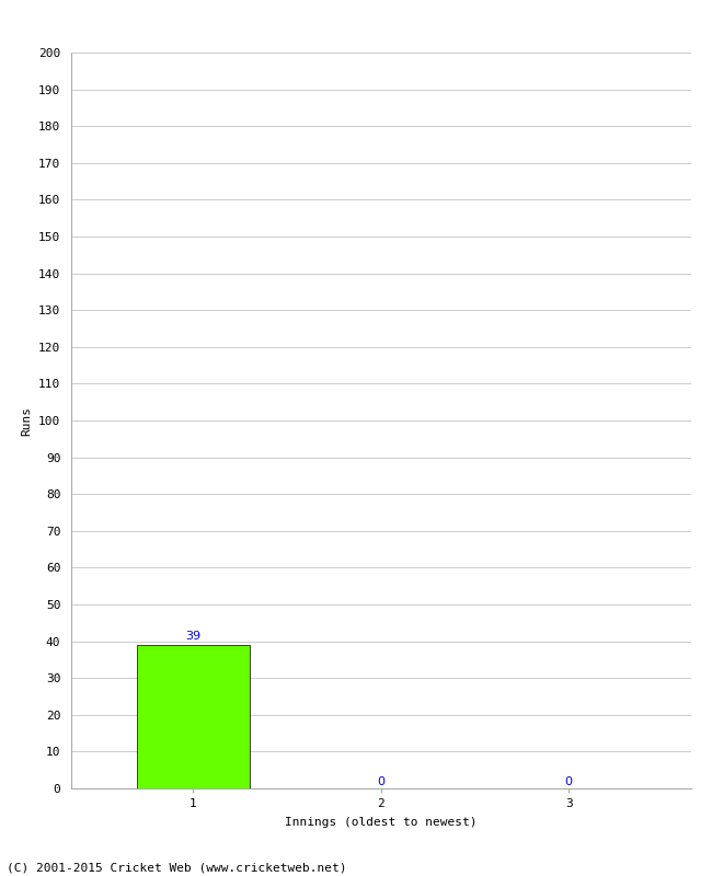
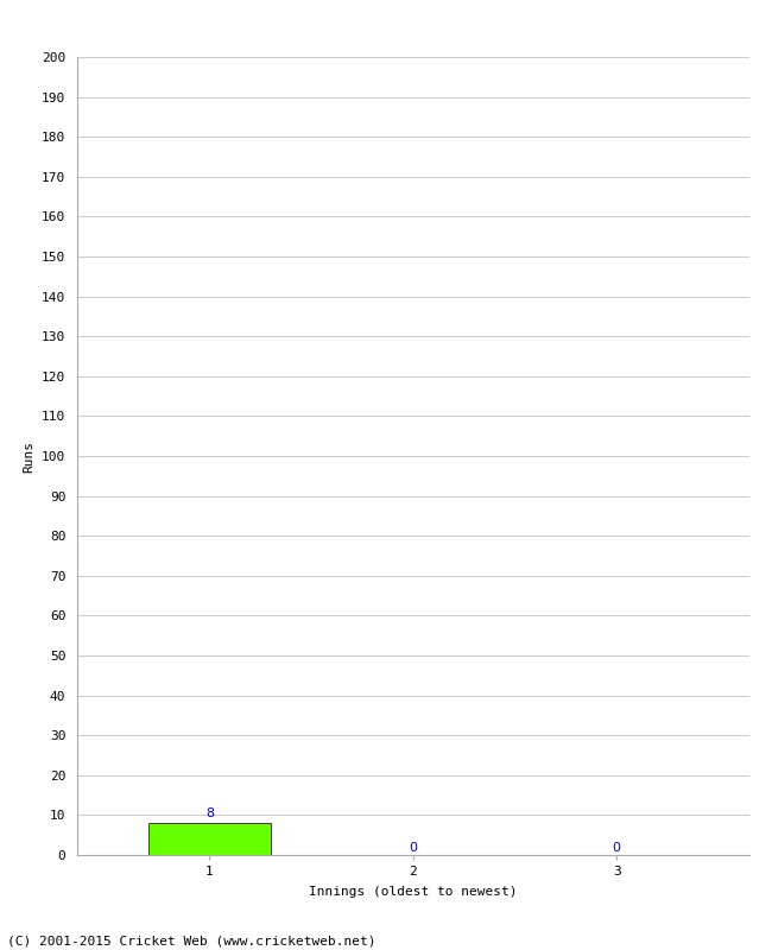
1: 39 -> 8
